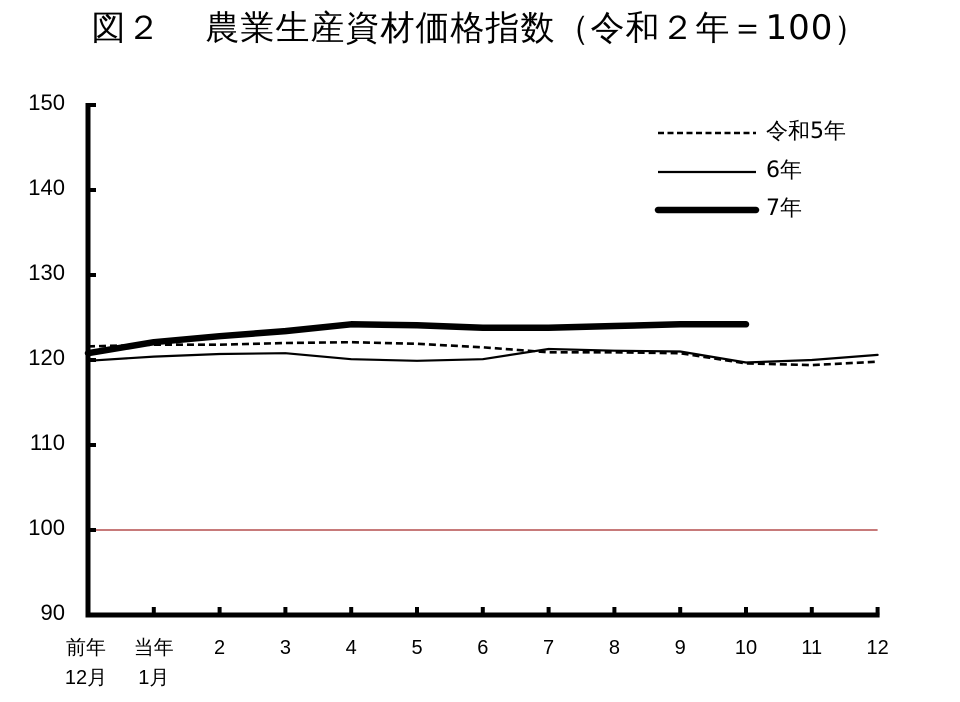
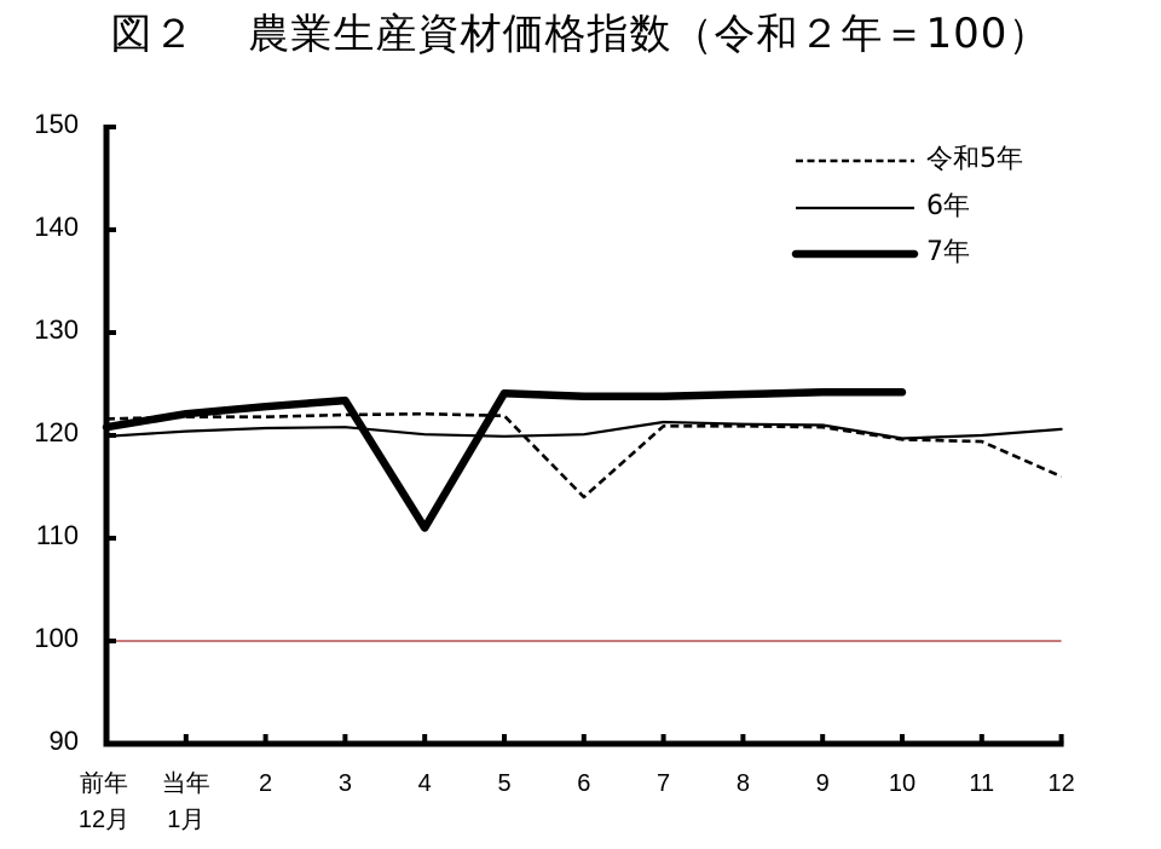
7年/4: 124 -> 111
令和5年/6: 122 -> 114
令和5年/12: 120 -> 116
